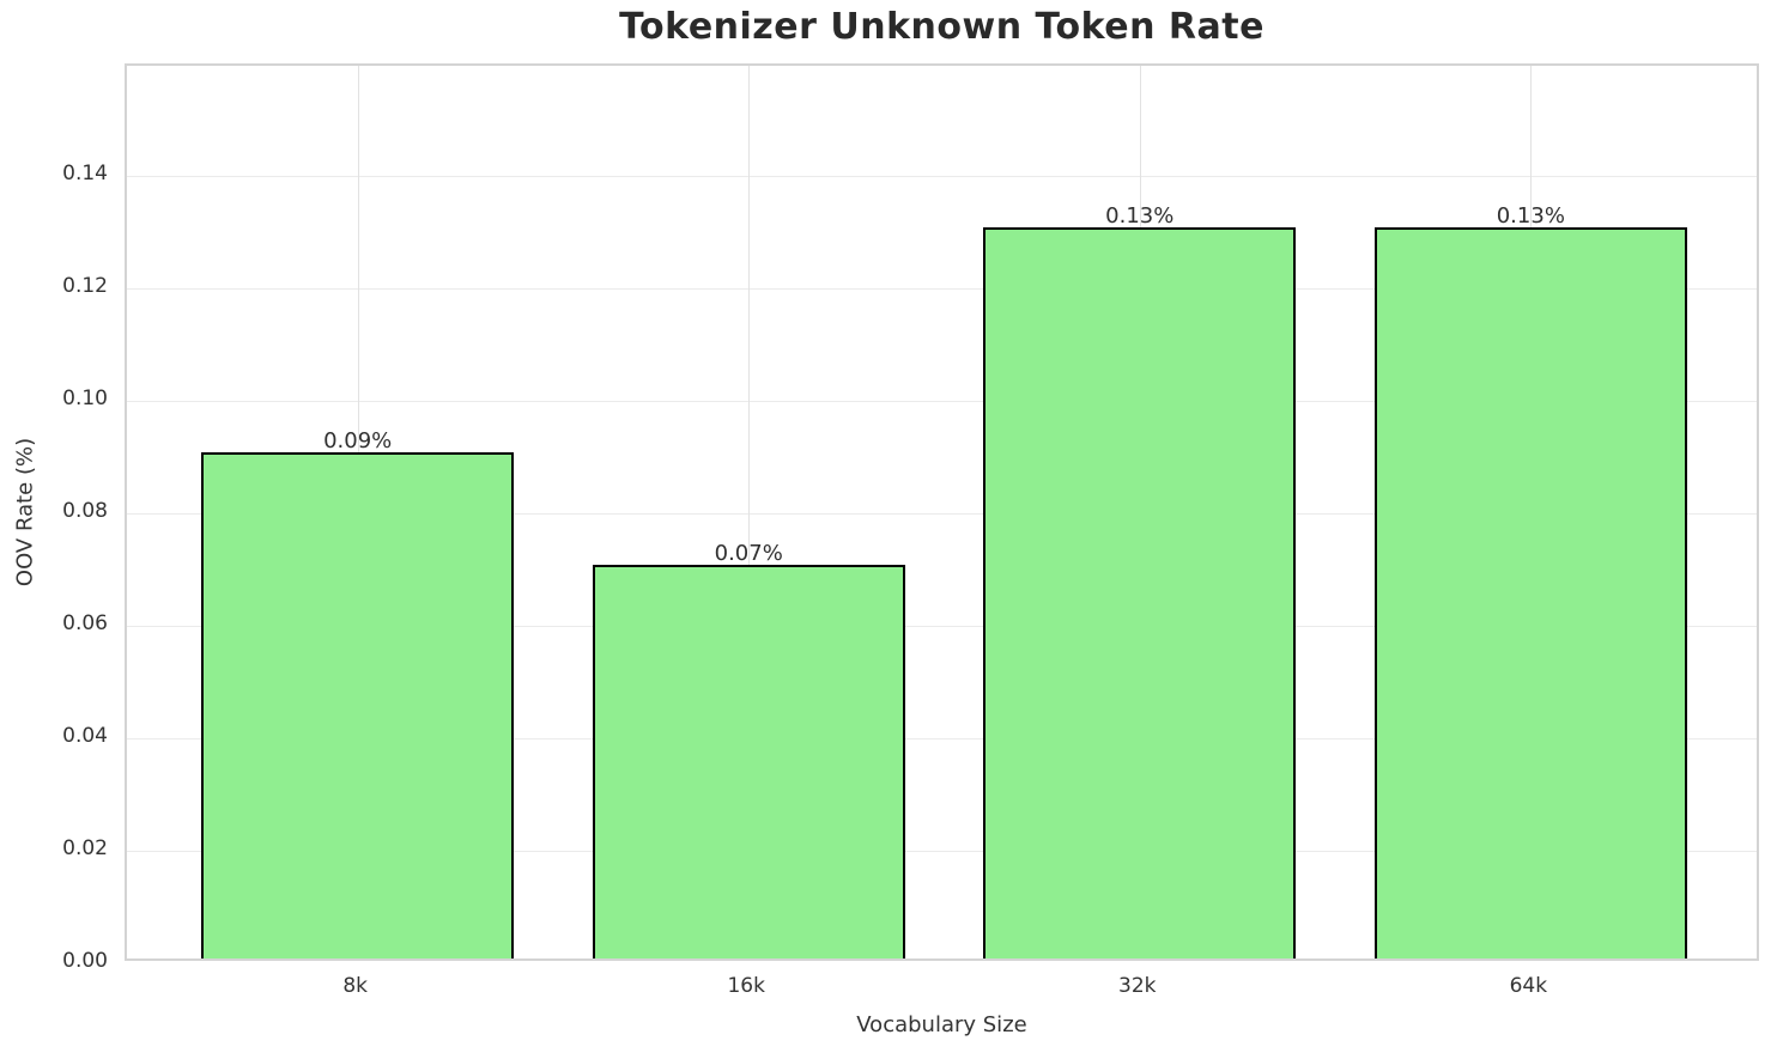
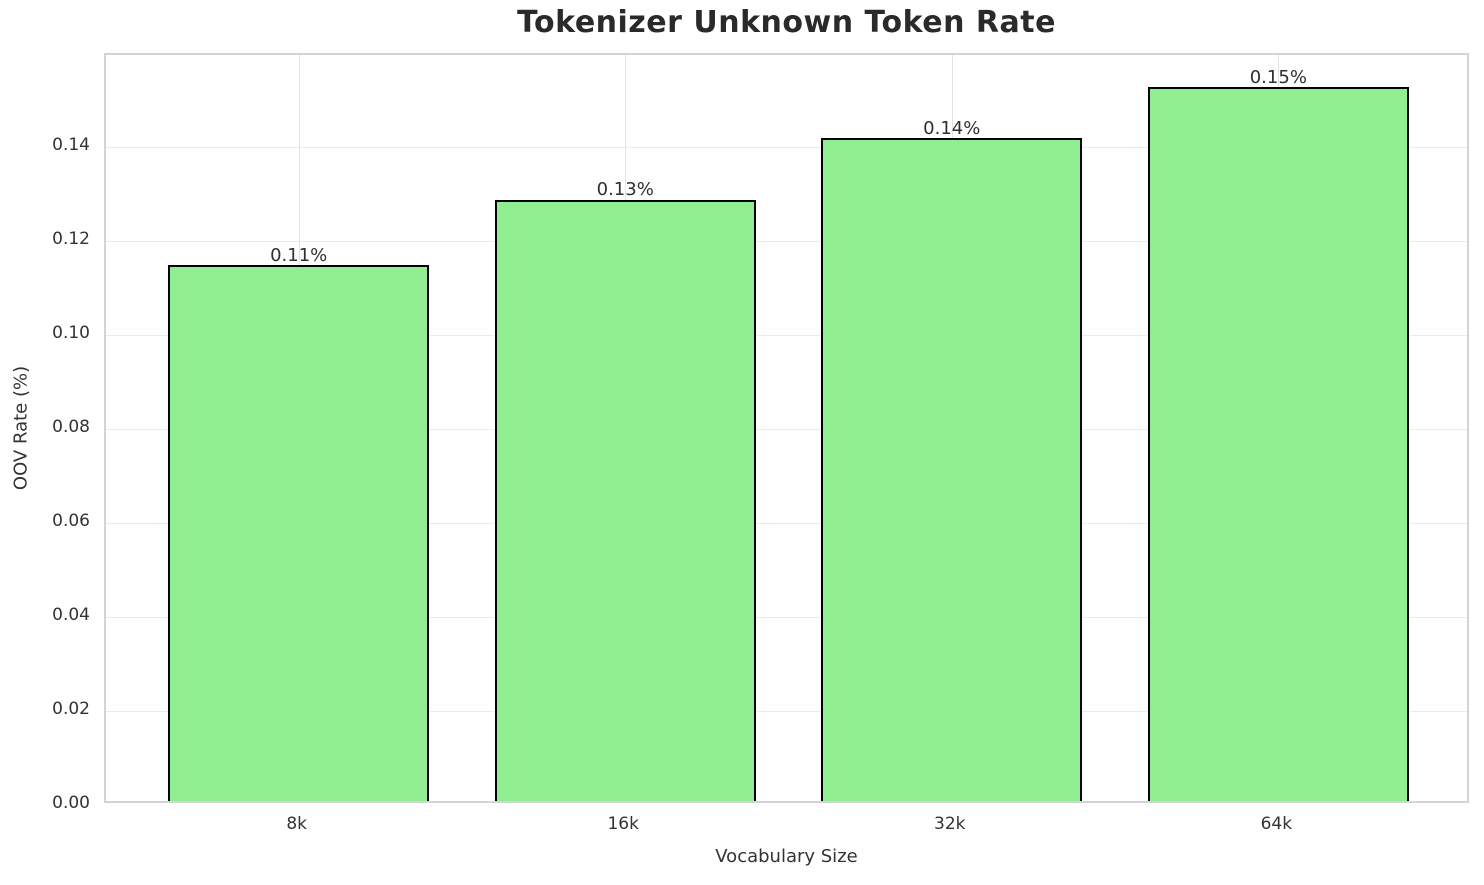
8k: 0.09% -> 0.11%
16k: 0.07% -> 0.13%
32k: 0.13% -> 0.14%
64k: 0.13% -> 0.15%
